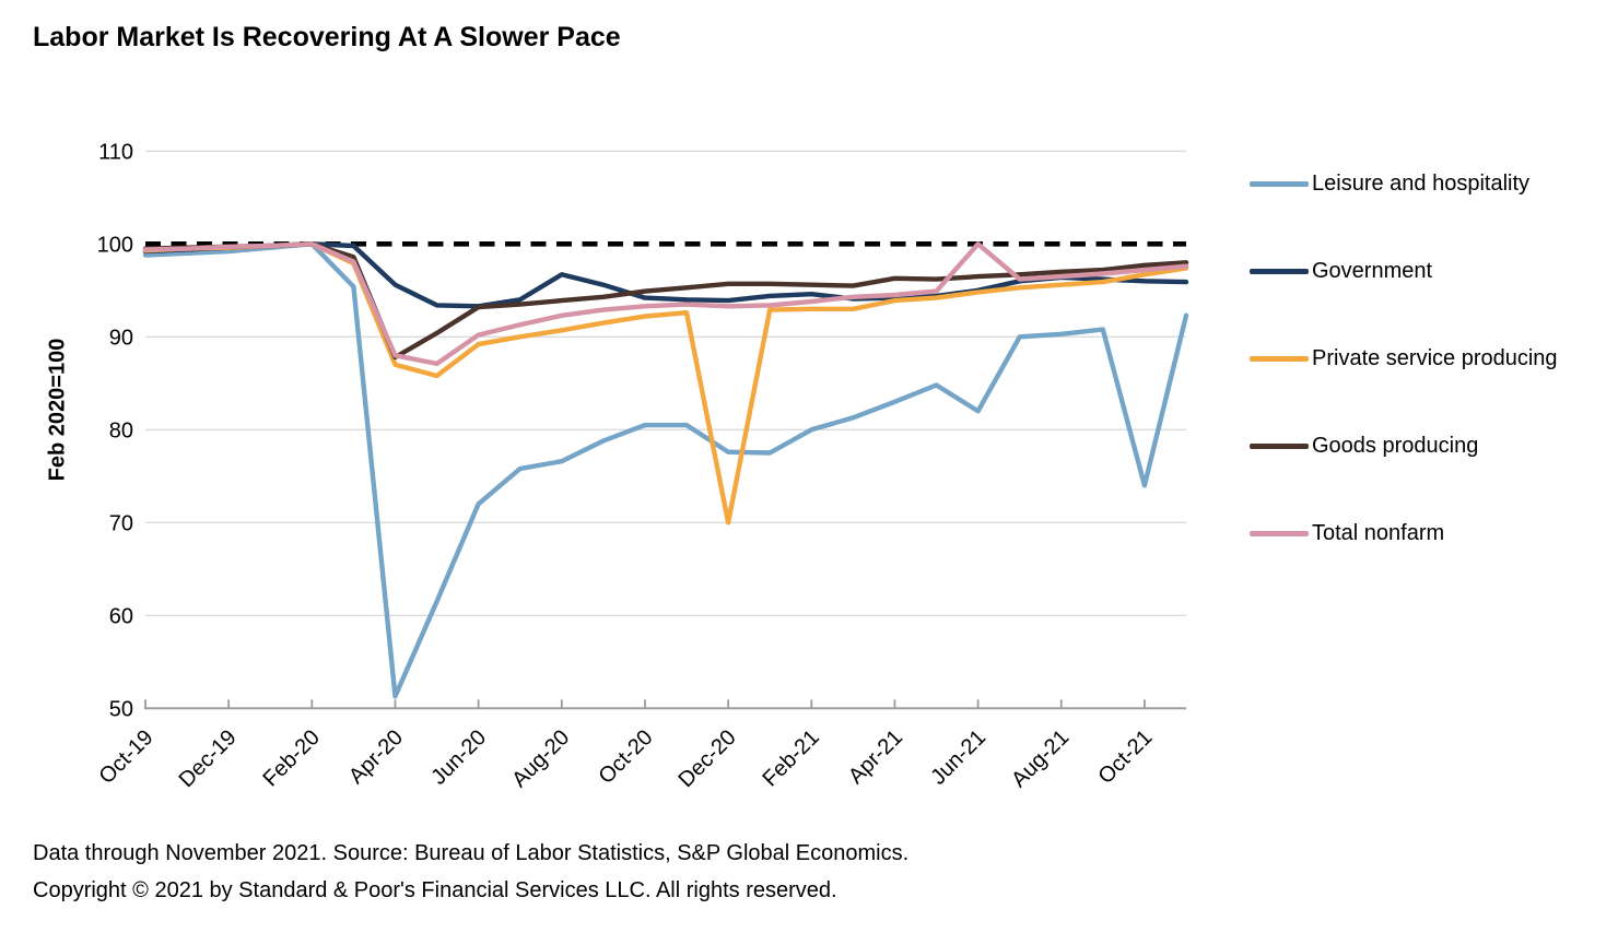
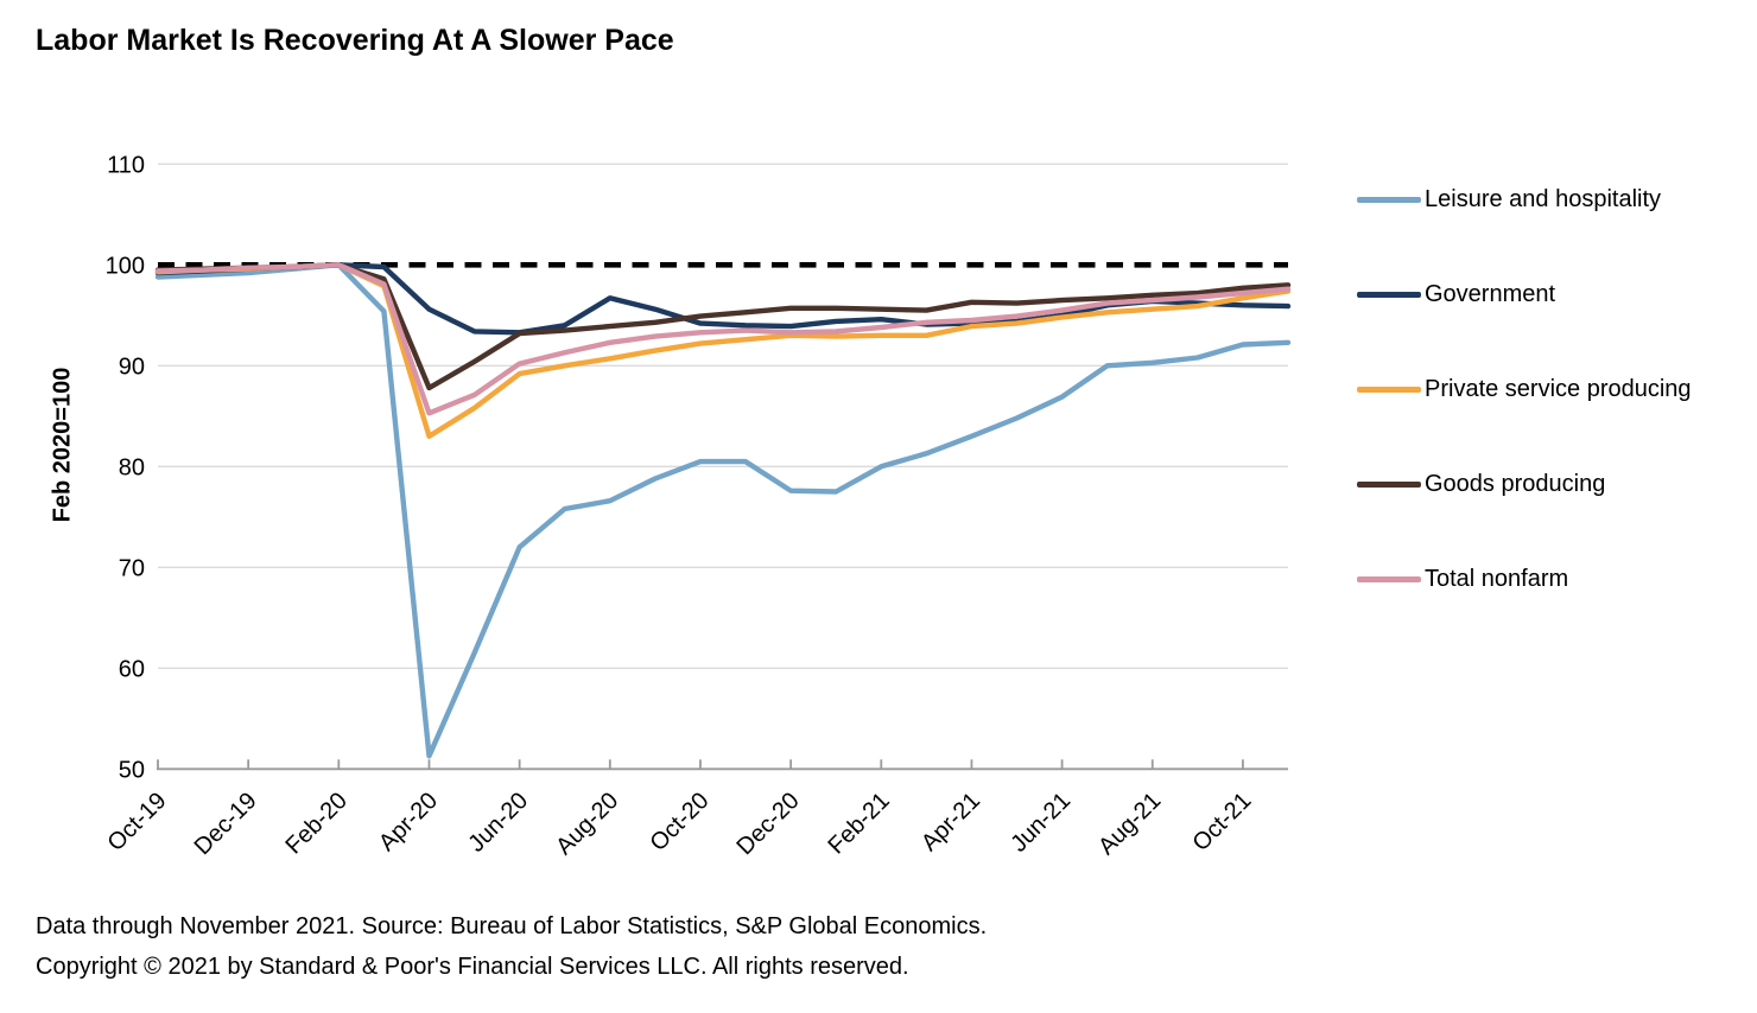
Private service producing/Apr-20: 87 -> 83
Total nonfarm/Apr-20: 88 -> 85
Private service producing/Dec-20: 70 -> 93
Leisure and hospitality/Jun-21: 82 -> 87
Total nonfarm/Jun-21: 100 -> 96
Leisure and hospitality/Oct-21: 74 -> 92
